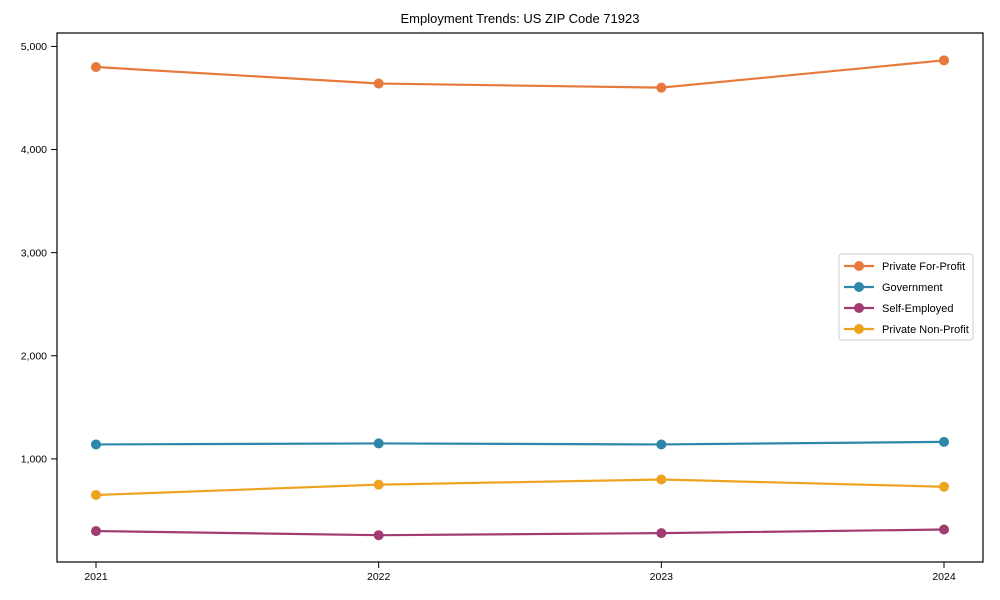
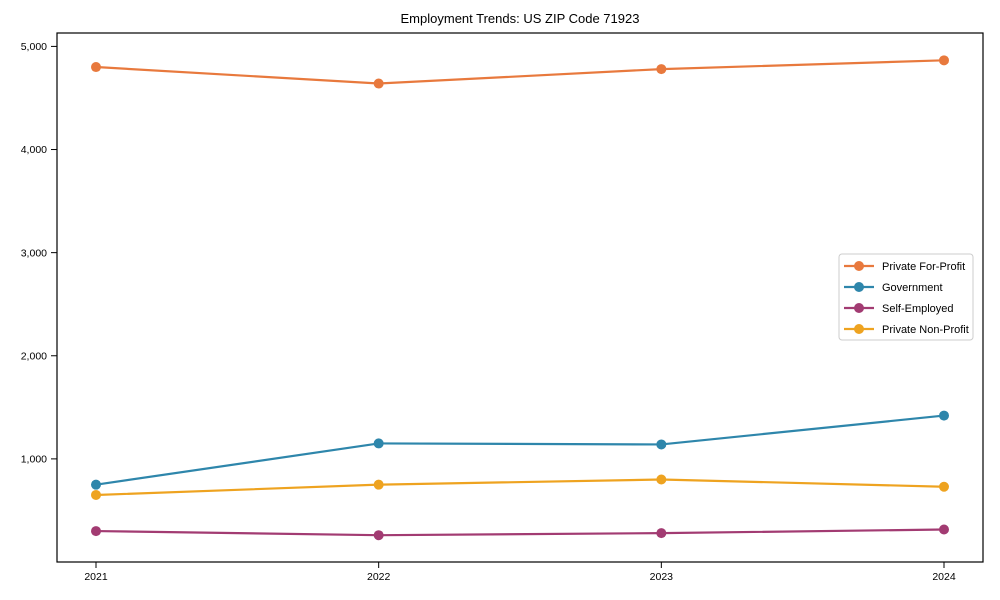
Government/2021: 1140 -> 750
Private For-Profit/2023: 4600 -> 4780
Government/2024: 1160 -> 1420
